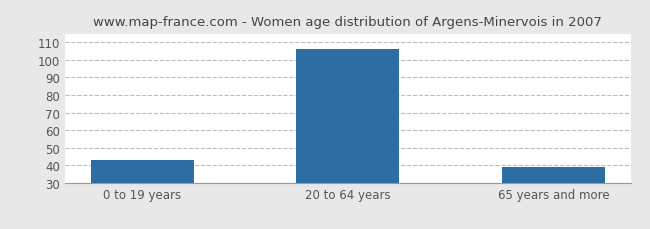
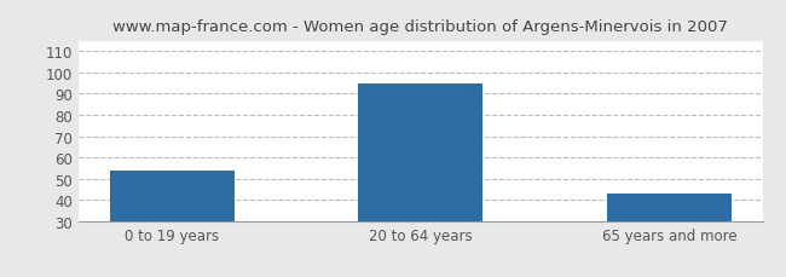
0 to 19 years: 43 -> 54
20 to 64 years: 106 -> 95
65 years and more: 39 -> 43
